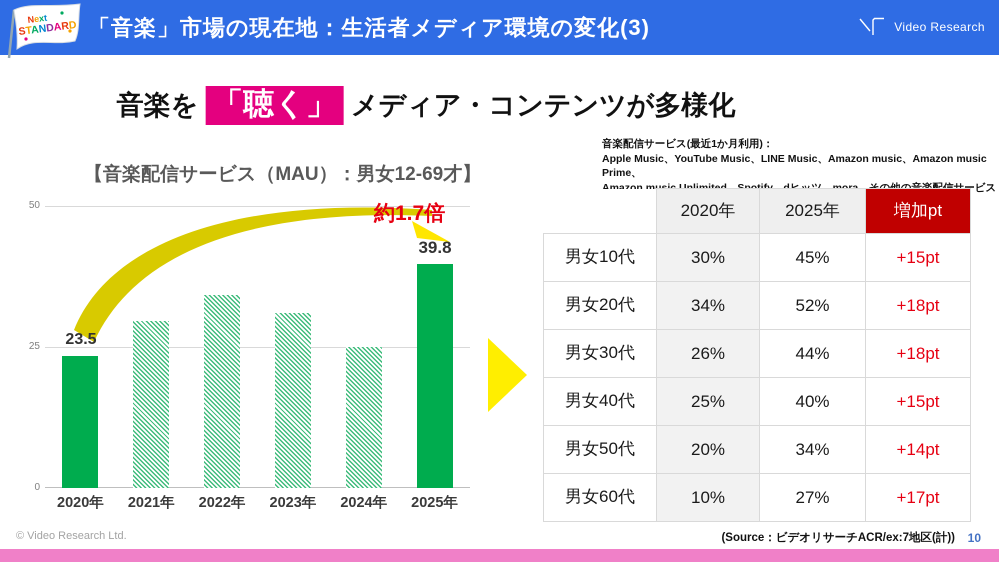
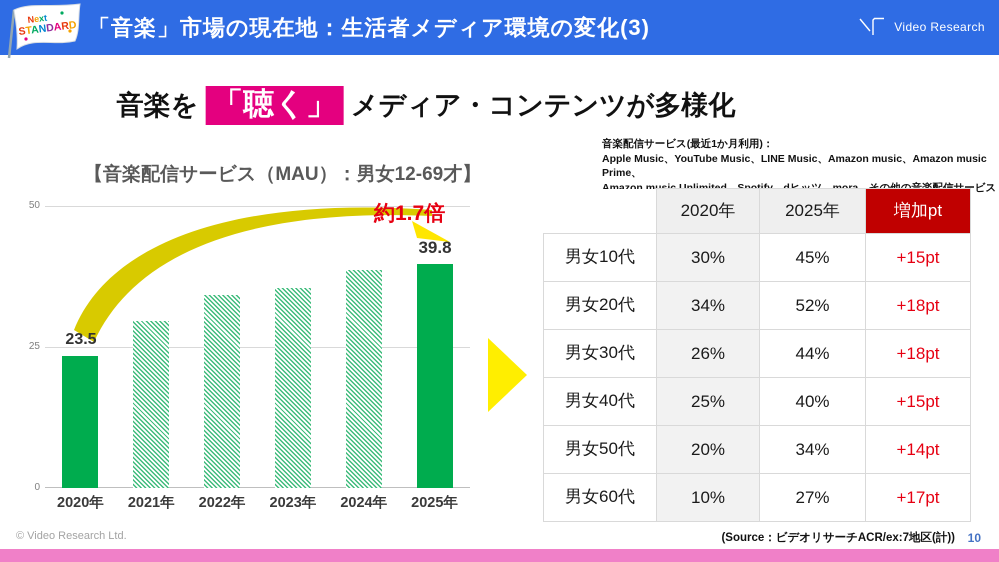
2023年: 31 -> 36
2024年: 25 -> 39
